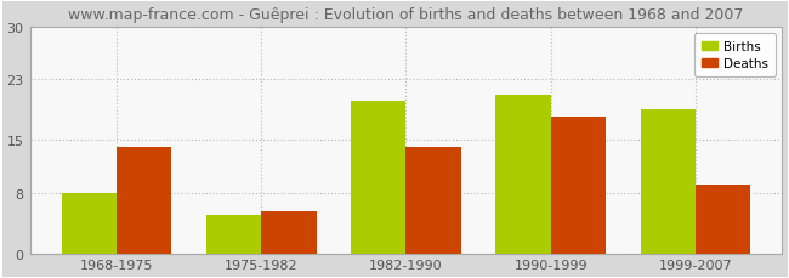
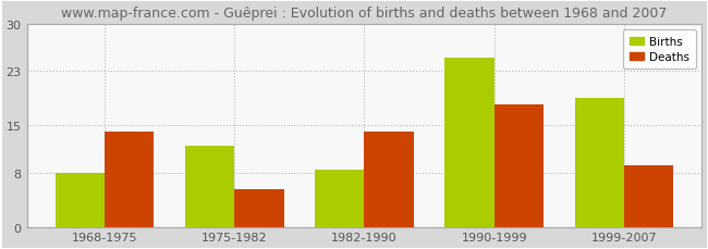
Births/1975-1982: 5.0 -> 12.0
Births/1982-1990: 20.2 -> 8.5
Births/1990-1999: 21.0 -> 25.0
